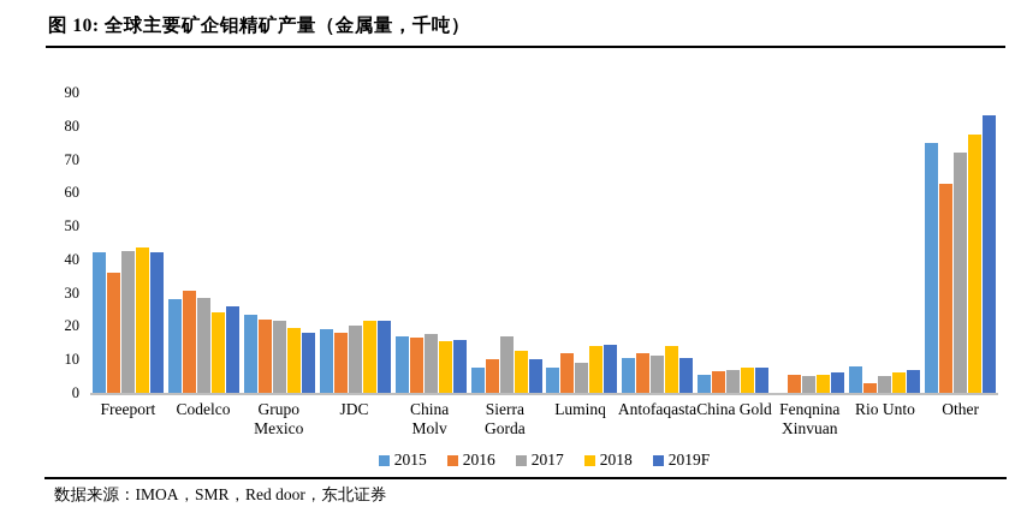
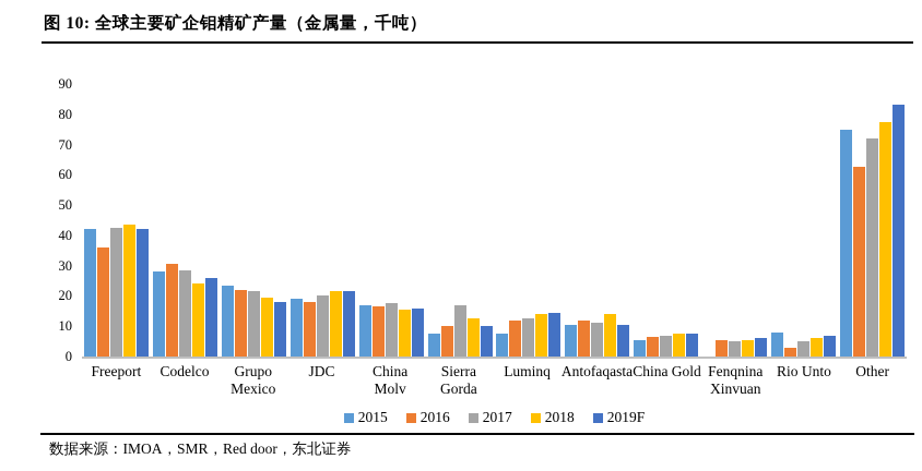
2017/Luminq: 9 -> 12
